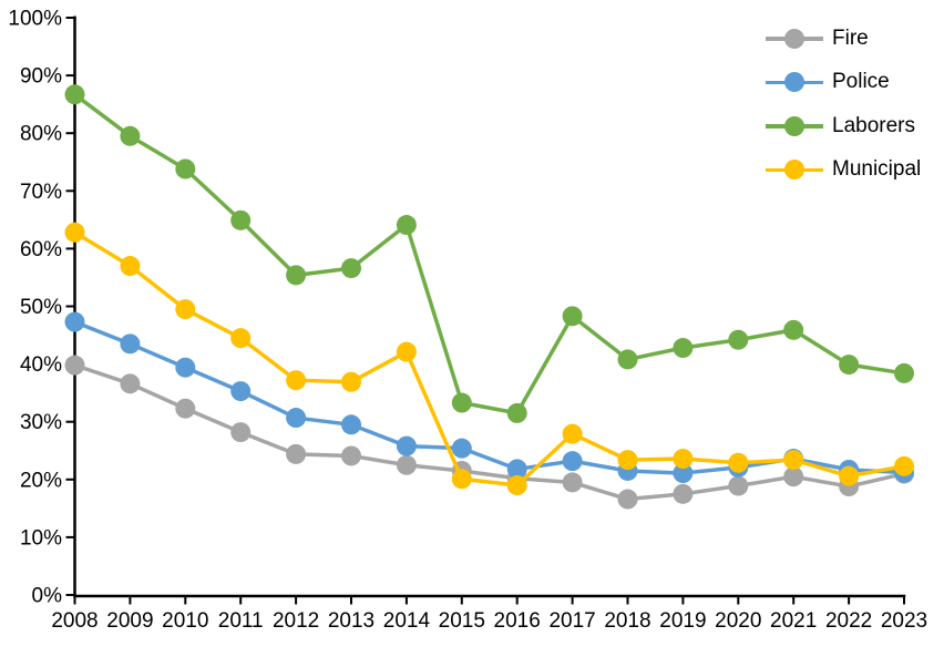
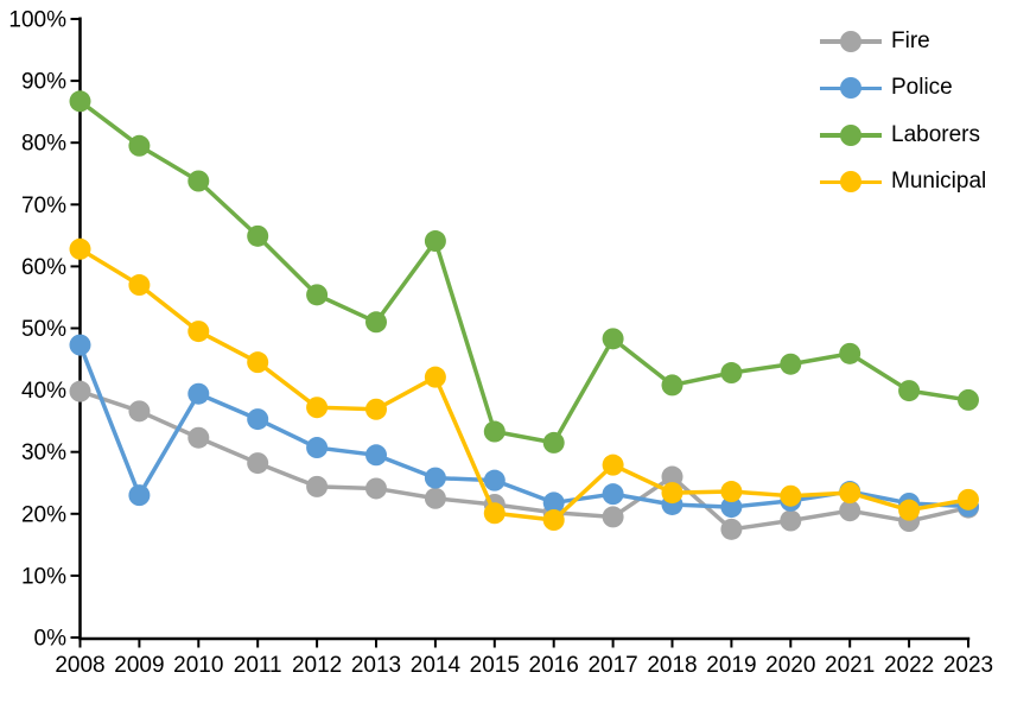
Police/2009: 44% -> 23%
Laborers/2013: 57% -> 51%
Fire/2018: 17% -> 26%
